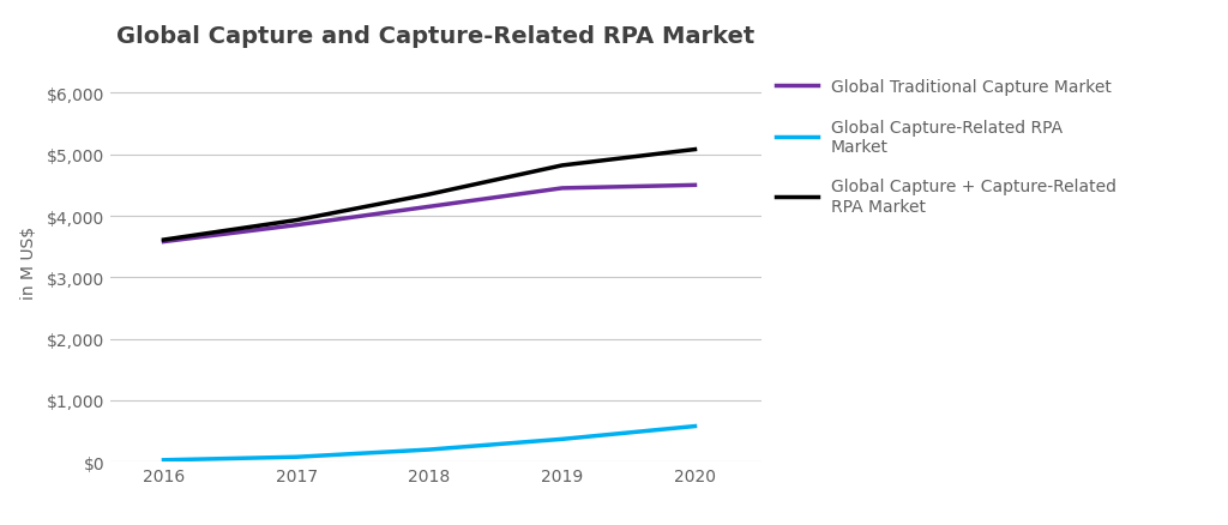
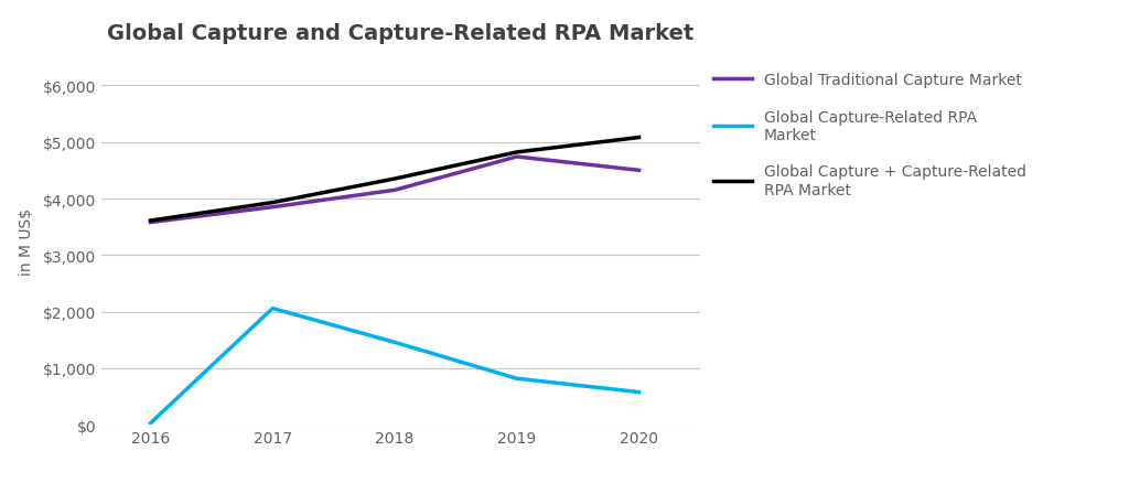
Global Capture-Related RPA Market/2017: $80 -> $2,060
Global Capture-Related RPA Market/2018: $200 -> $1,460
Global Traditional Capture Market/2019: $4,450 -> $4,740
Global Capture-Related RPA Market/2019: $370 -> $820
